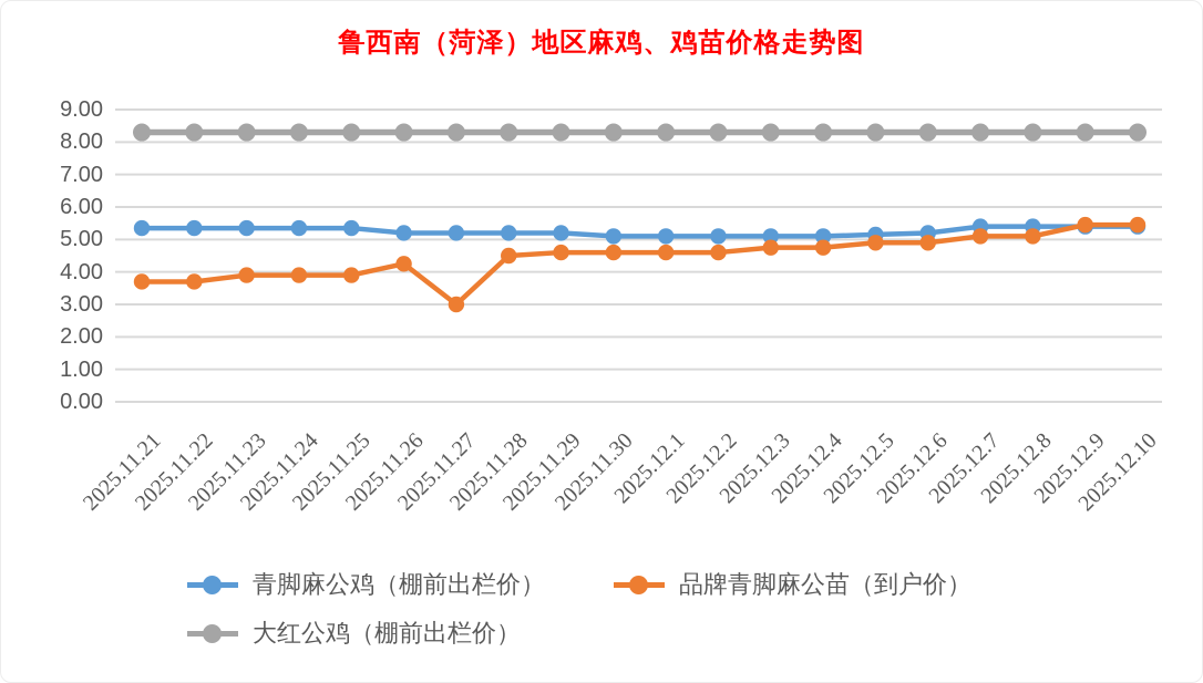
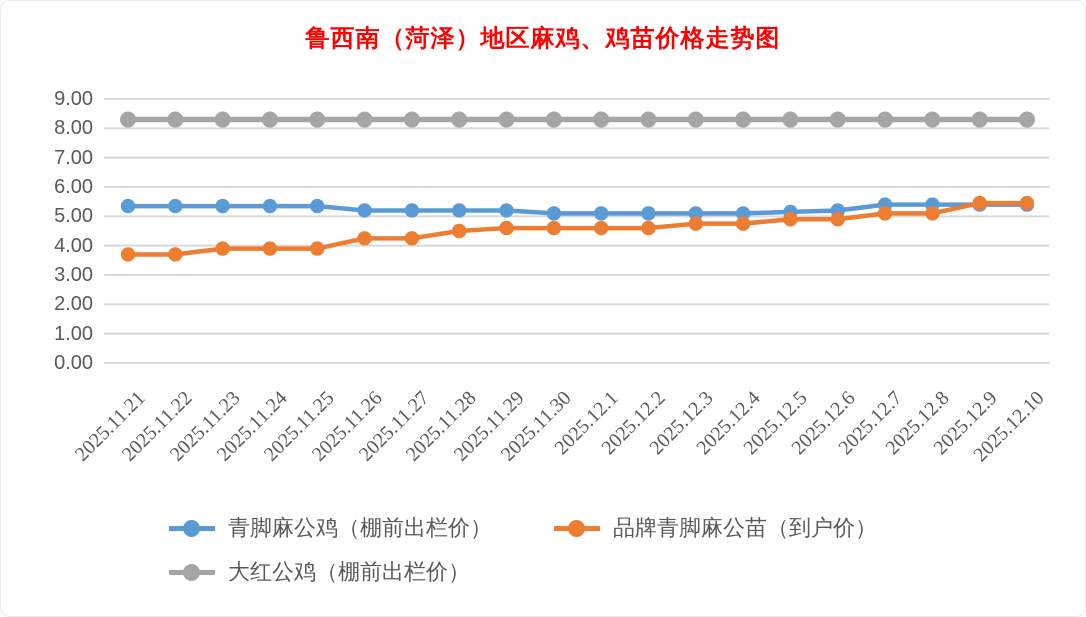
品牌青脚麻公苗（到户价）/2025.11.27: 3.0 -> 4.2
